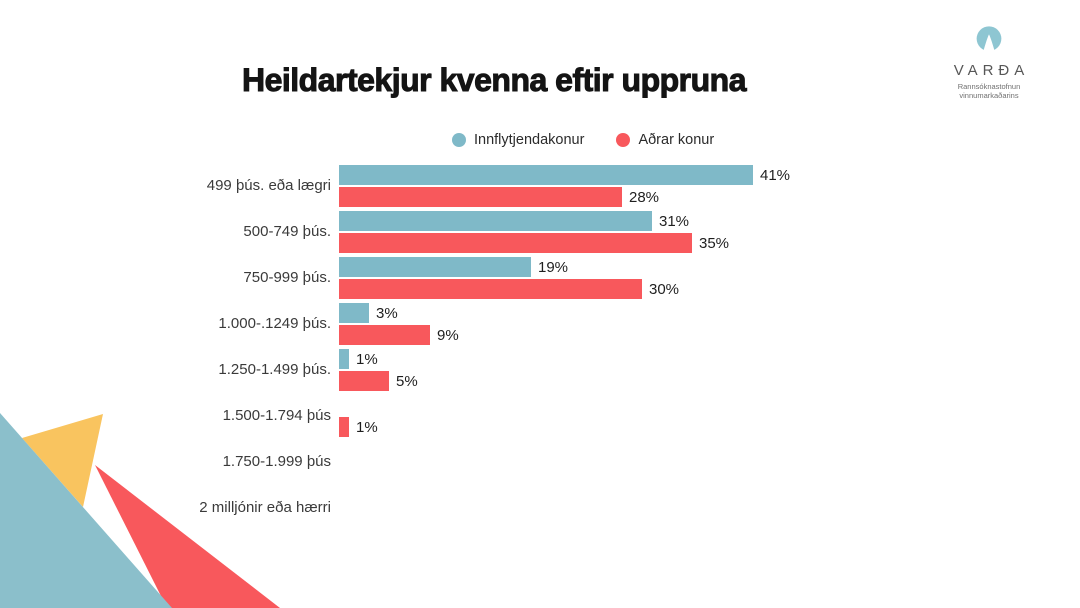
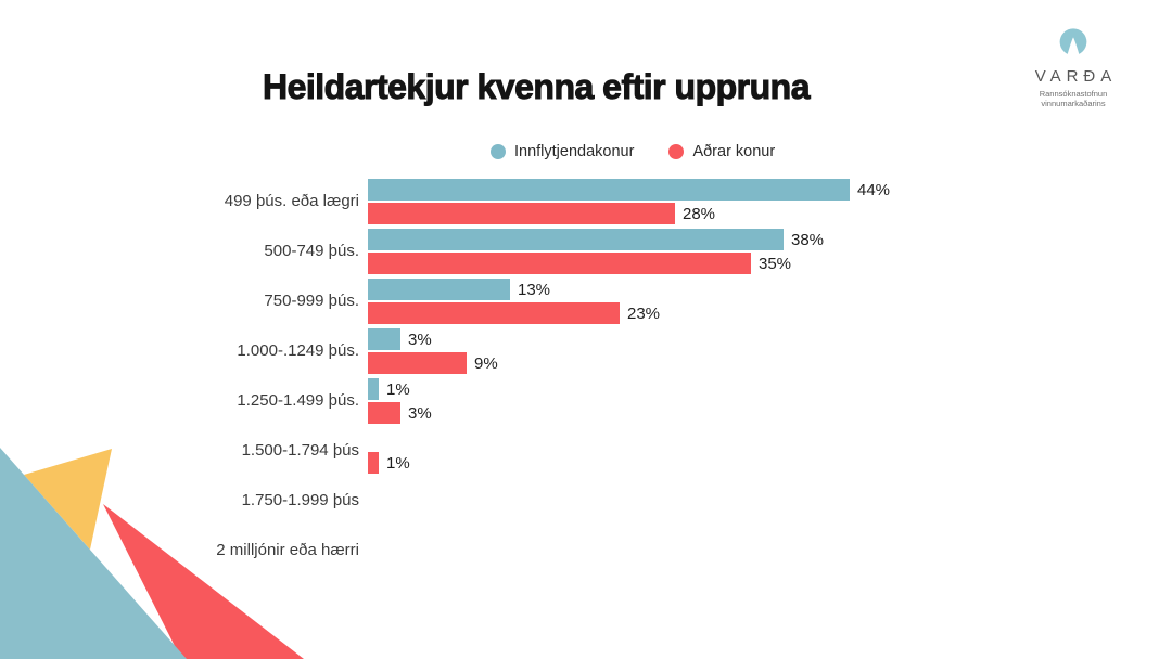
Innflytjendakonur/499 þús. eða lægri: 41% -> 44%
Innflytjendakonur/500-749 þús.: 31% -> 38%
Innflytjendakonur/750-999 þús.: 19% -> 13%
Aðrar konur/750-999 þús.: 30% -> 23%
Aðrar konur/1.250-1.499 þús.: 5% -> 3%
